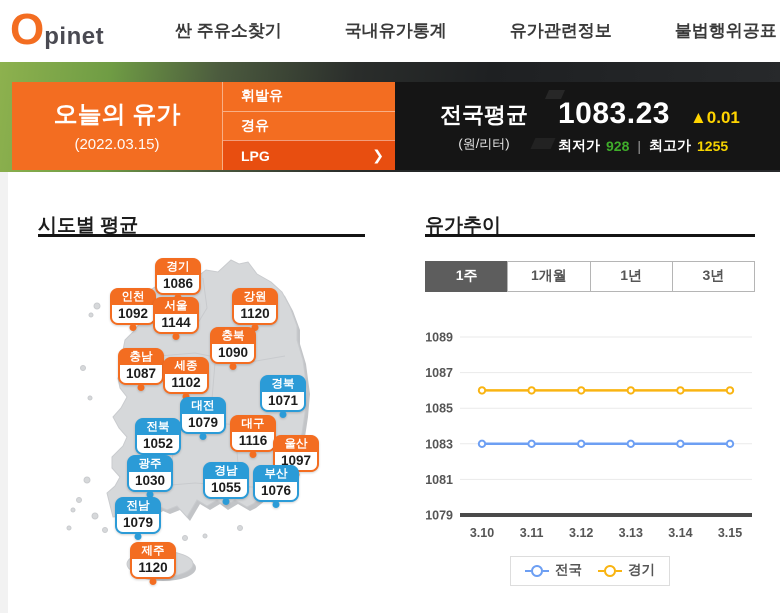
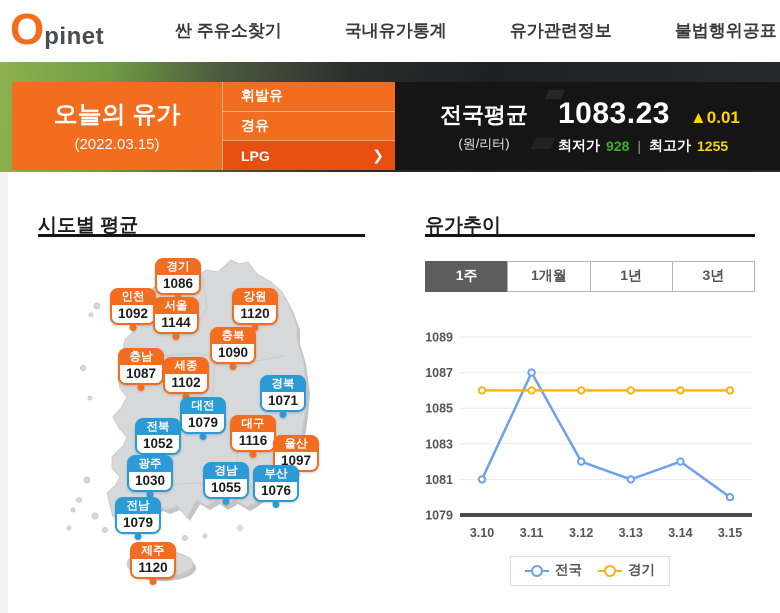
전국/3.10: 1083 -> 1081
전국/3.11: 1083 -> 1087
전국/3.12: 1083 -> 1082
전국/3.13: 1083 -> 1081
전국/3.14: 1083 -> 1082
전국/3.15: 1083 -> 1080
